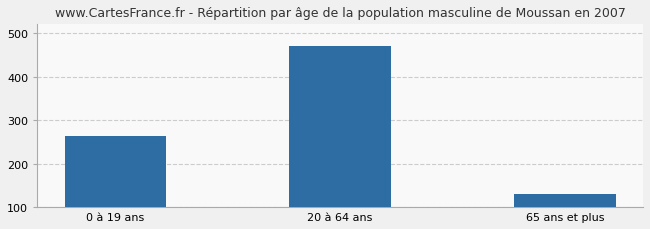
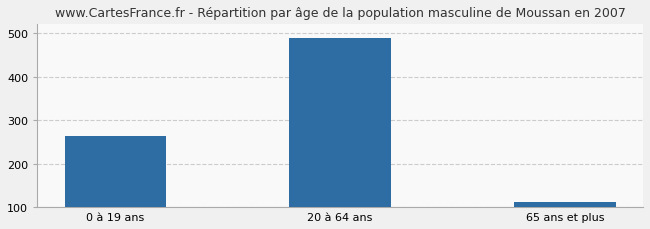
20 à 64 ans: 470 -> 488
65 ans et plus: 130 -> 112
